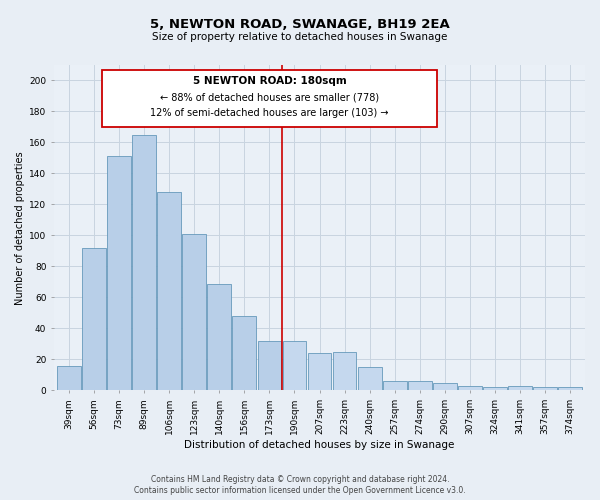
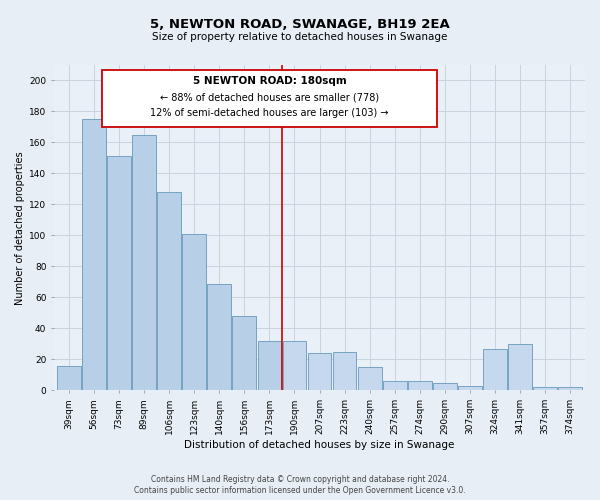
56sqm: 92 -> 175
324sqm: 2 -> 27
341sqm: 3 -> 30
